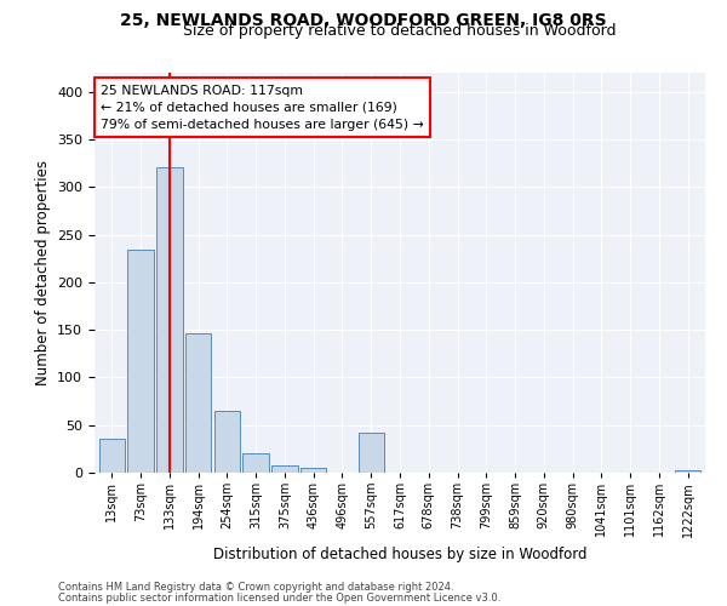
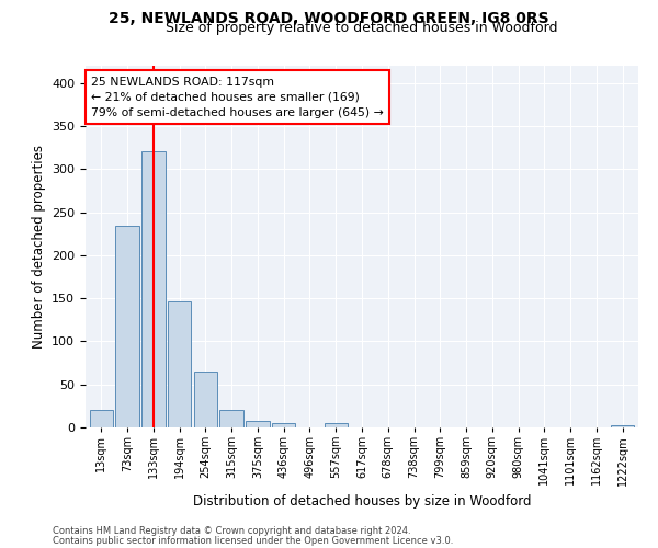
13sqm: 36 -> 20
557sqm: 42 -> 5
